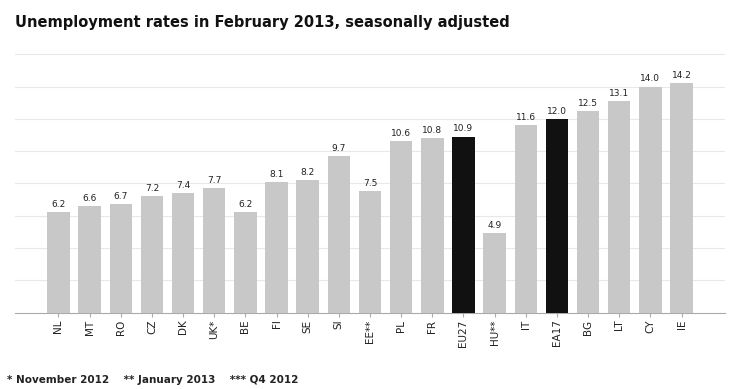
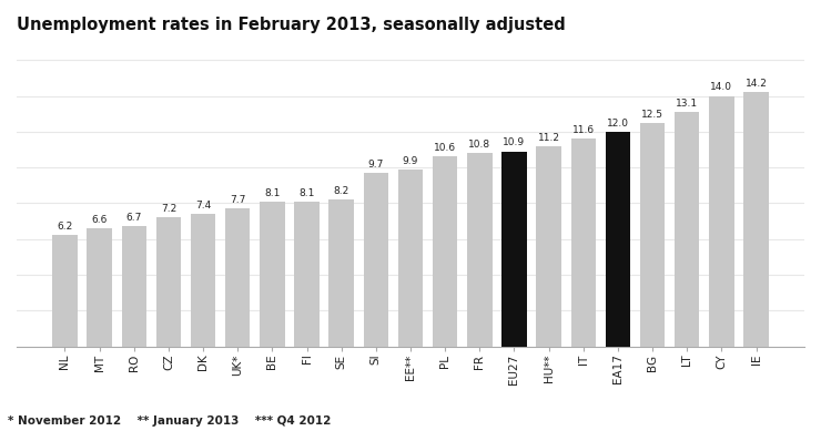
BE: 6.2 -> 8.1
EE**: 7.5 -> 9.9
HU**: 4.9 -> 11.2
